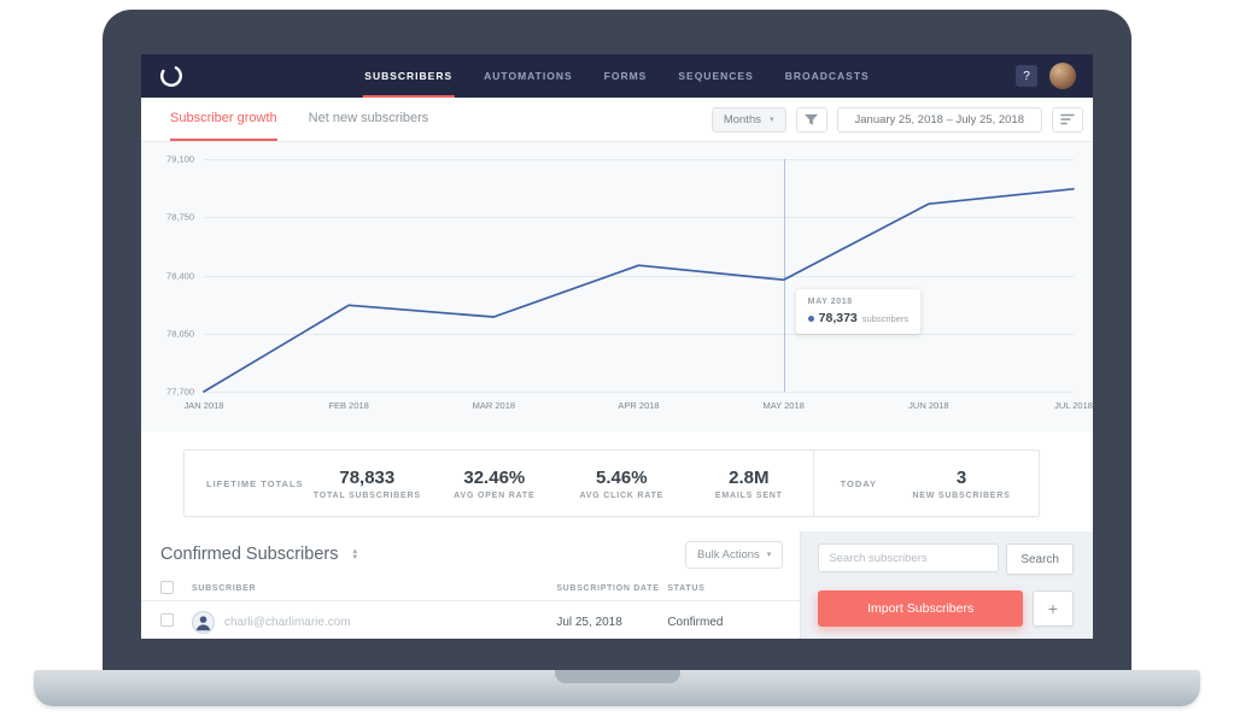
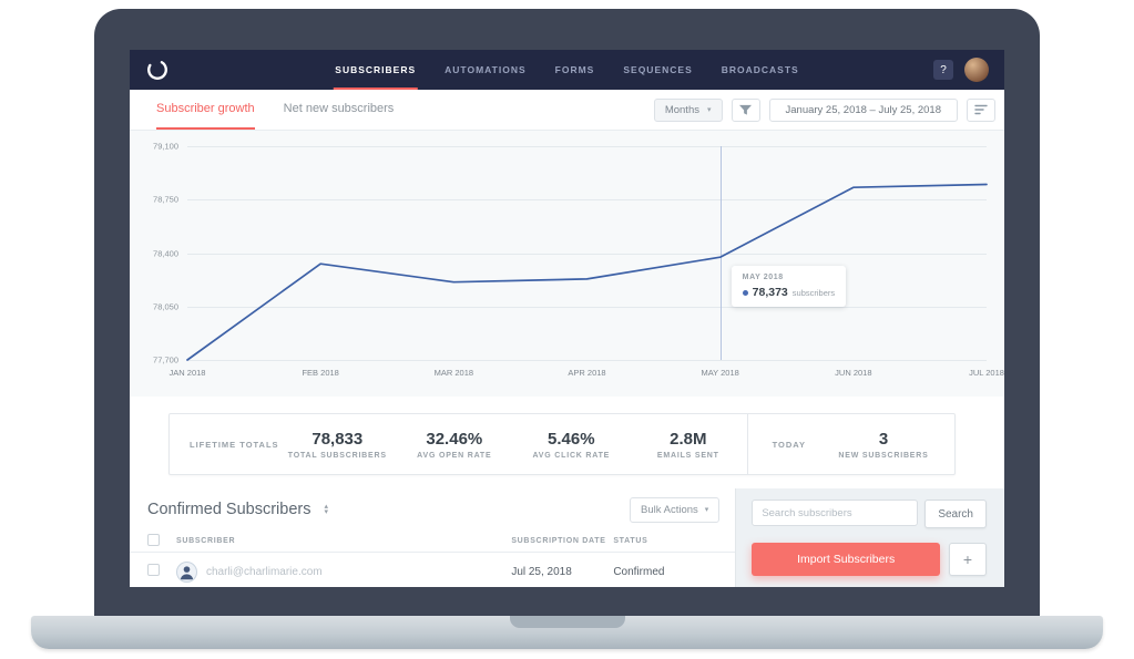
FEB 2018: 78220 -> 78330
MAR 2018: 78150 -> 78210
APR 2018: 78460 -> 78230
JUL 2018: 78920 -> 78850
